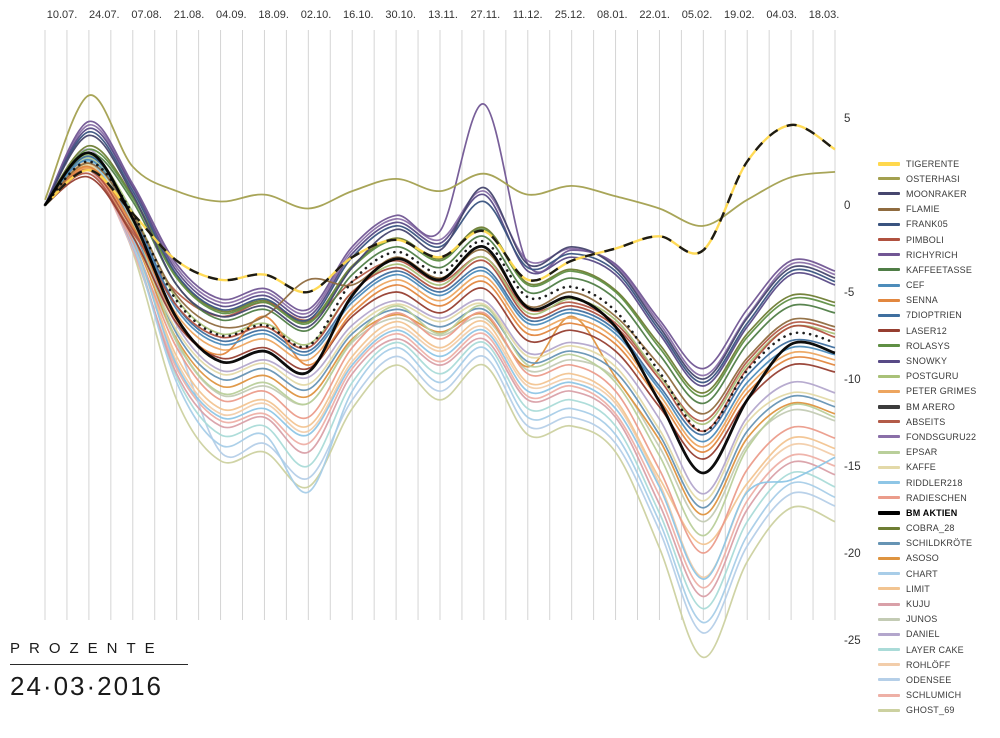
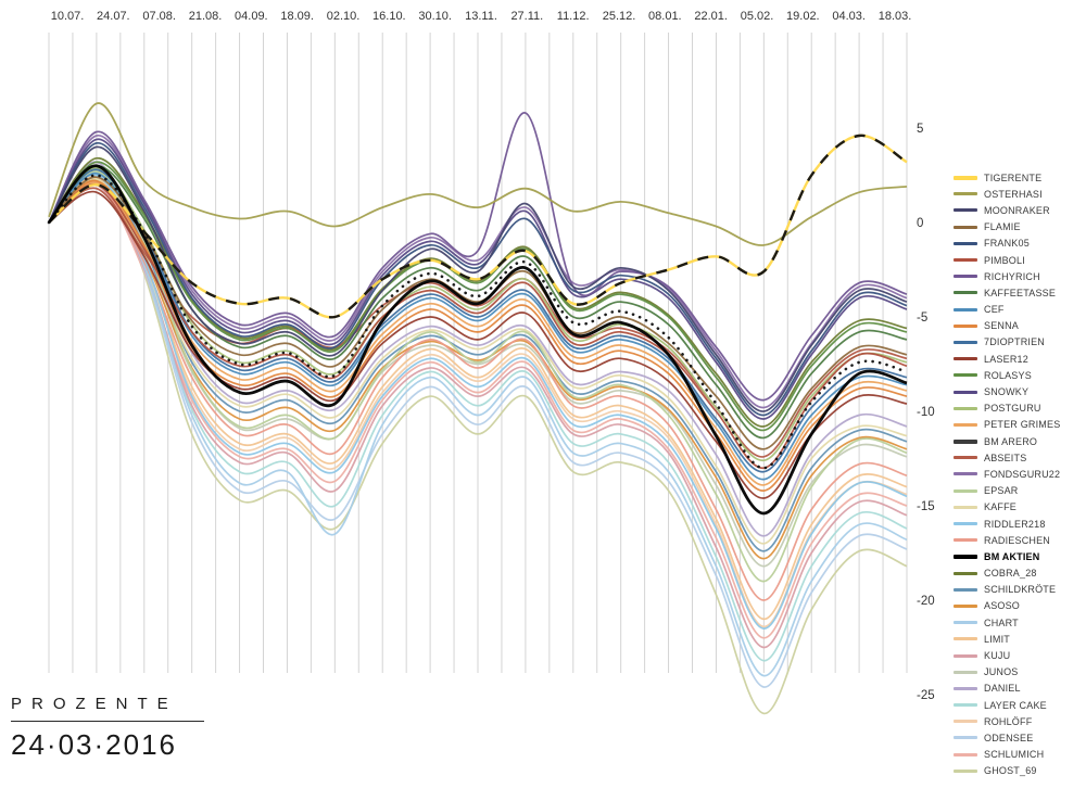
ODENSEE/21.08.: -7.9 -> -10.6
SENNA/18.09.: -6.4 -> -8.0
FLAMIE/02.10.: -4.3 -> -7.6
ASOSO/25.12.: -6.4 -> -8.7
LIMIT/05.02.: -19.5 -> -21.0
RIDDLER218/04.03.: -15.8 -> -13.8
